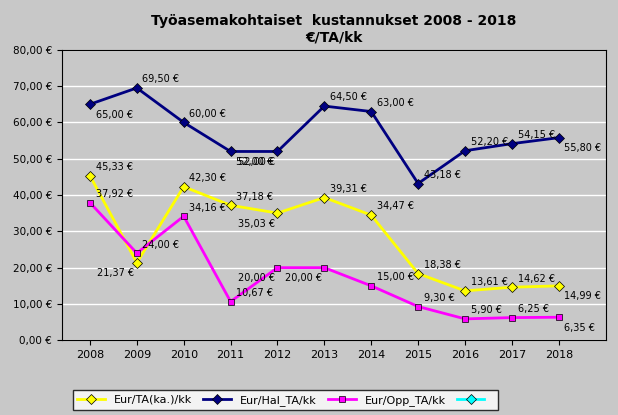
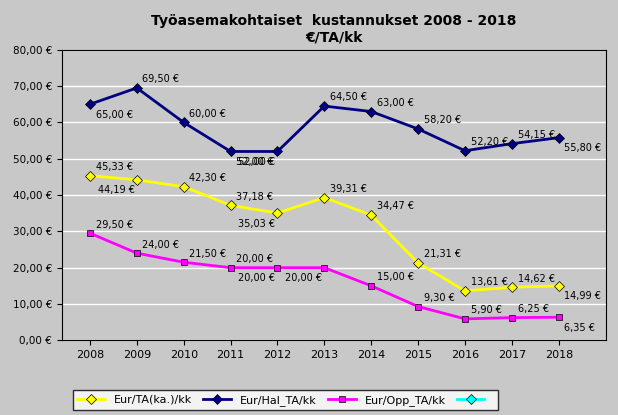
Eur/Opp_TA/kk/2008: 37,92 -> 29,50
Eur/TA(ka.)/kk/2009: 21,37 -> 44,19
Eur/Opp_TA/kk/2010: 34,16 -> 21,50
Eur/Opp_TA/kk/2011: 10,67 -> 20,00
Eur/TA(ka.)/kk/2015: 18,38 -> 21,31
Eur/Hal_TA/kk/2015: 43,18 -> 58,20
